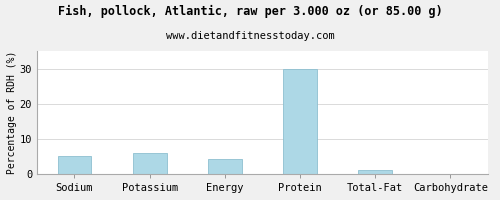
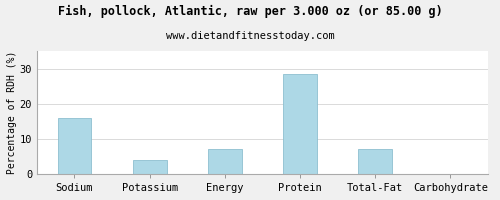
Sodium: 5.2 -> 16.0
Potassium: 6.1 -> 4.0
Energy: 4.2 -> 7.0
Protein: 30.0 -> 28.5
Total-Fat: 1.1 -> 7.0
